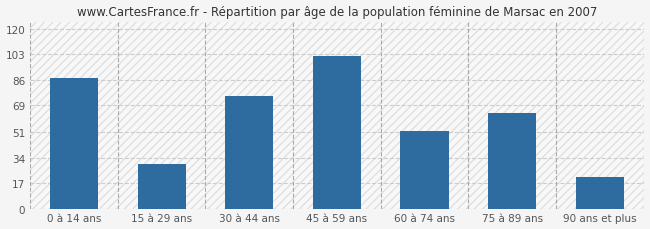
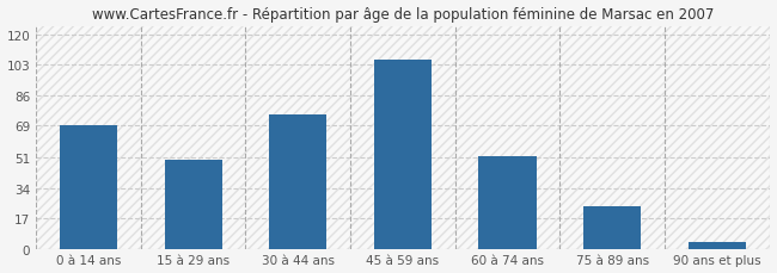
0 à 14 ans: 87 -> 69
15 à 29 ans: 30 -> 50
45 à 59 ans: 102 -> 106
75 à 89 ans: 64 -> 24
90 ans et plus: 21 -> 4
